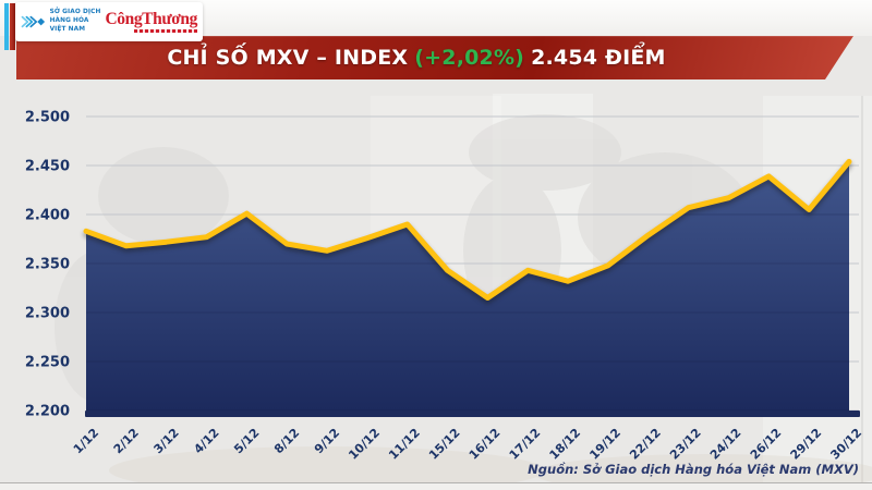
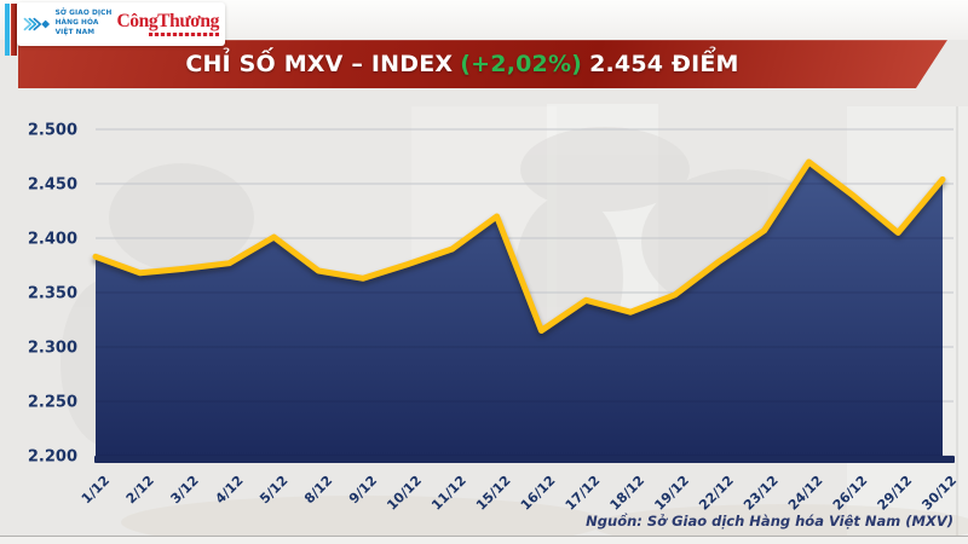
15/12: 2340 -> 2420
24/12: 2420 -> 2470
